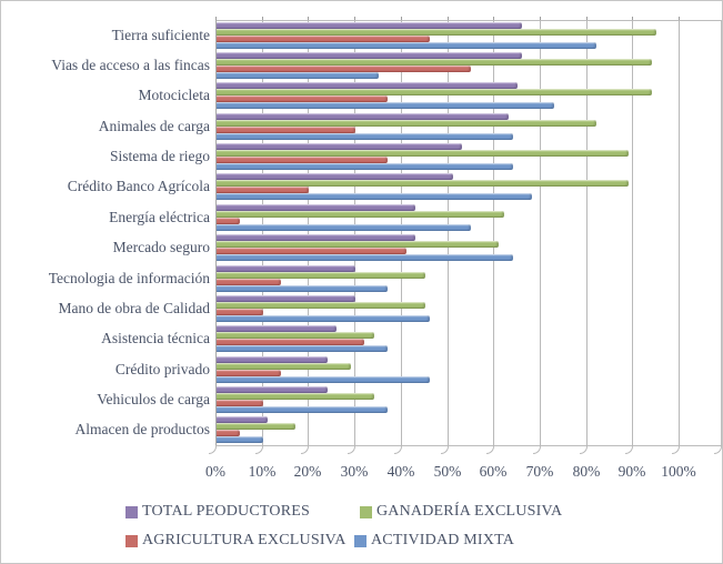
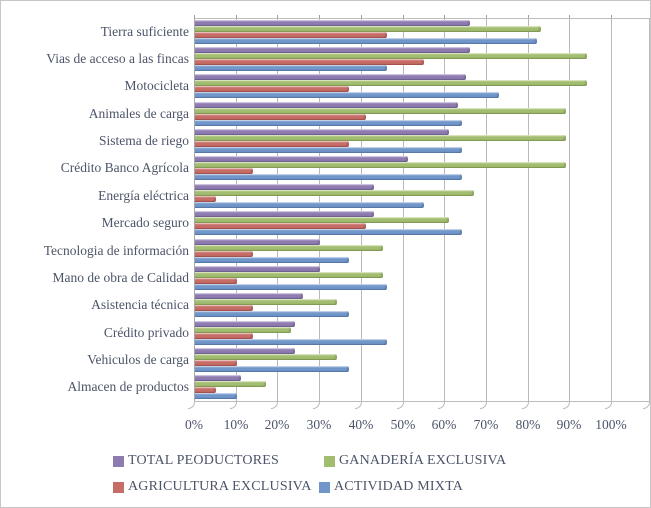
GANADERÍA EXCLUSIVA/Tierra suficiente: 95% -> 83%
ACTIVIDAD MIXTA/Vias de acceso a las fincas: 35% -> 46%
GANADERÍA EXCLUSIVA/Animales de carga: 82% -> 89%
AGRICULTURA EXCLUSIVA/Animales de carga: 30% -> 41%
TOTAL PEODUCTORES/Sistema de riego: 53% -> 61%
AGRICULTURA EXCLUSIVA/Crédito Banco Agrícola: 20% -> 14%
ACTIVIDAD MIXTA/Crédito Banco Agrícola: 68% -> 64%
GANADERÍA EXCLUSIVA/Energía eléctrica: 62% -> 67%
AGRICULTURA EXCLUSIVA/Asistencia técnica: 32% -> 14%
GANADERÍA EXCLUSIVA/Crédito privado: 29% -> 23%
